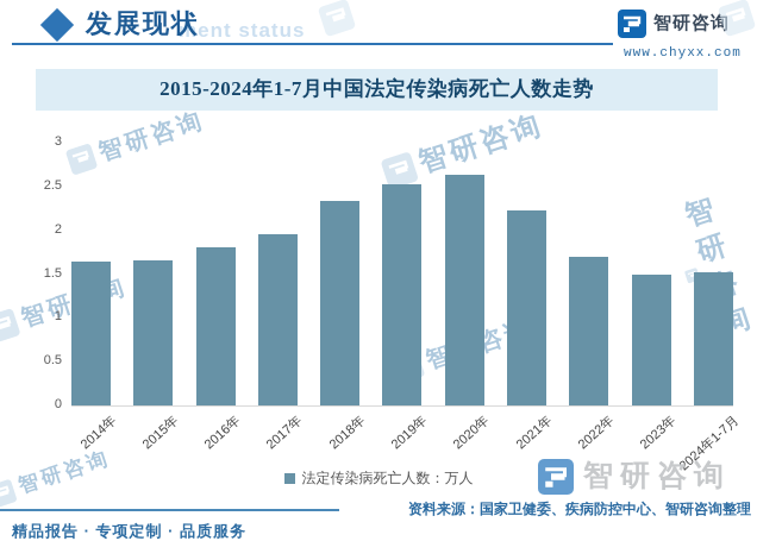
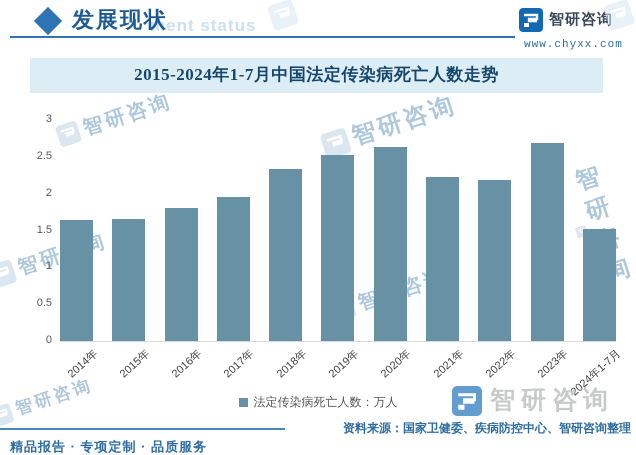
2022年: 1.7 -> 2.2
2023年: 1.5 -> 2.7
